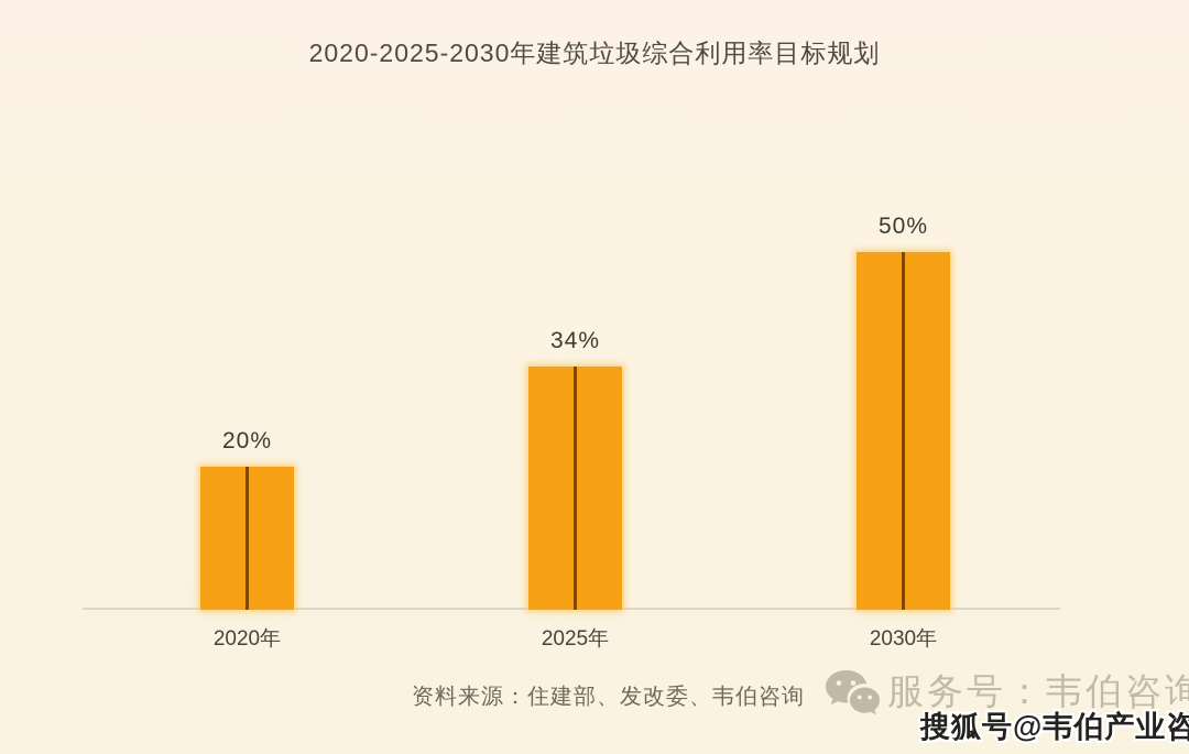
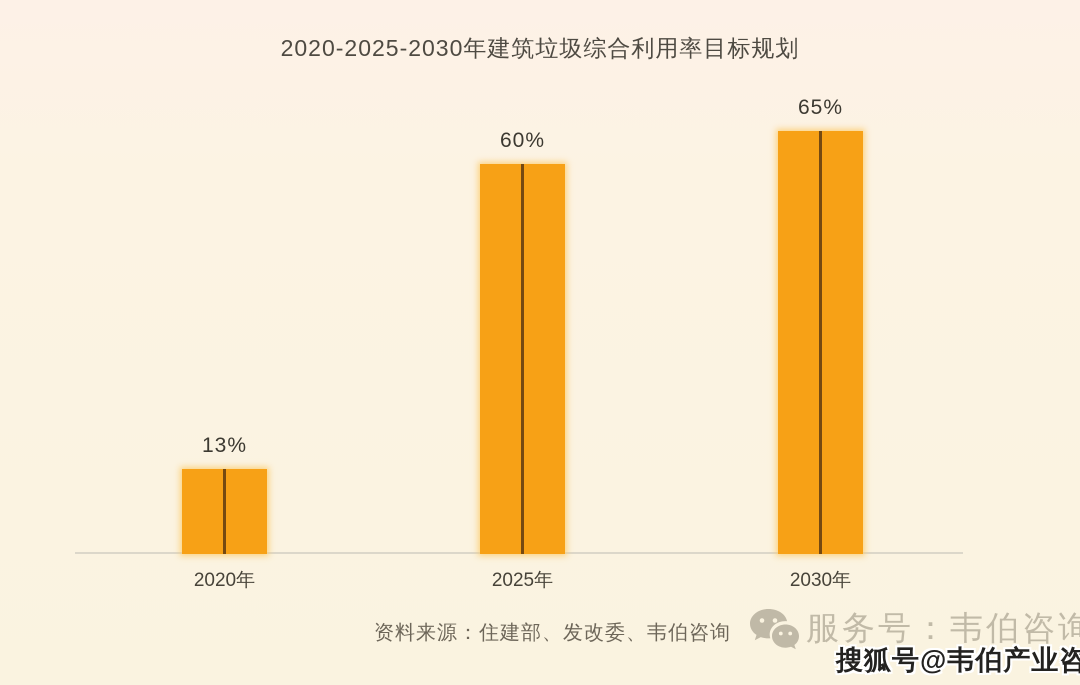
2020年: 20% -> 13%
2025年: 34% -> 60%
2030年: 50% -> 65%
